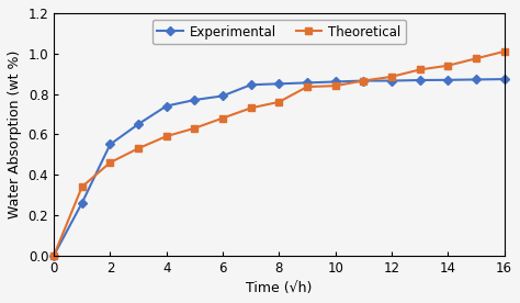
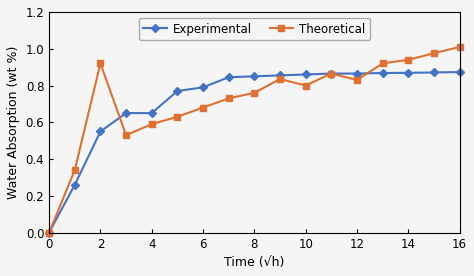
Theoretical/2: 0.46 -> 0.92
Experimental/4: 0.74 -> 0.65
Theoretical/10: 0.84 -> 0.80
Theoretical/12: 0.89 -> 0.83
